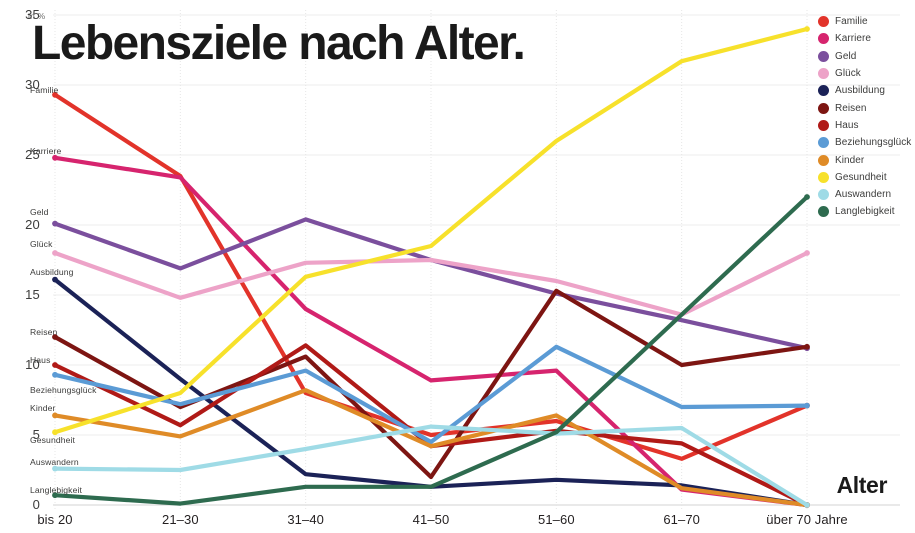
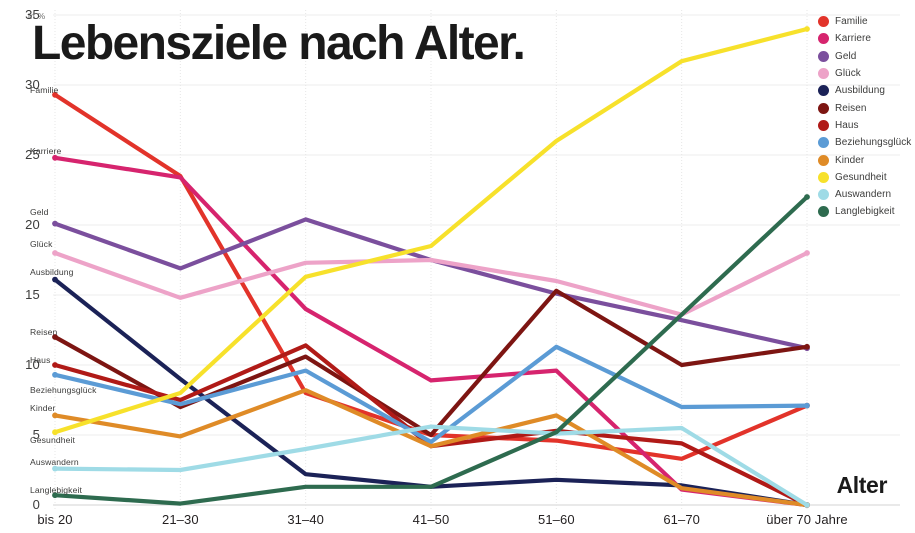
Haus/21–30: 5.7 -> 7.5
Reisen/41–50: 2.0 -> 5.0
Familie/51–60: 6.0 -> 4.6
